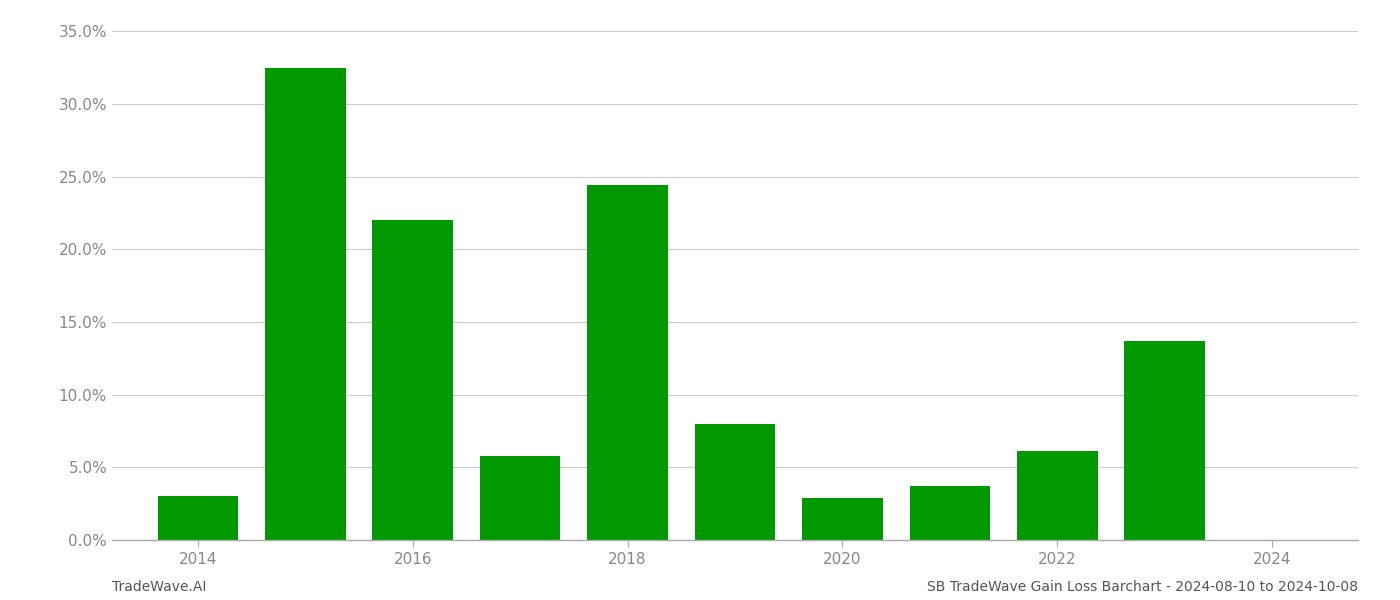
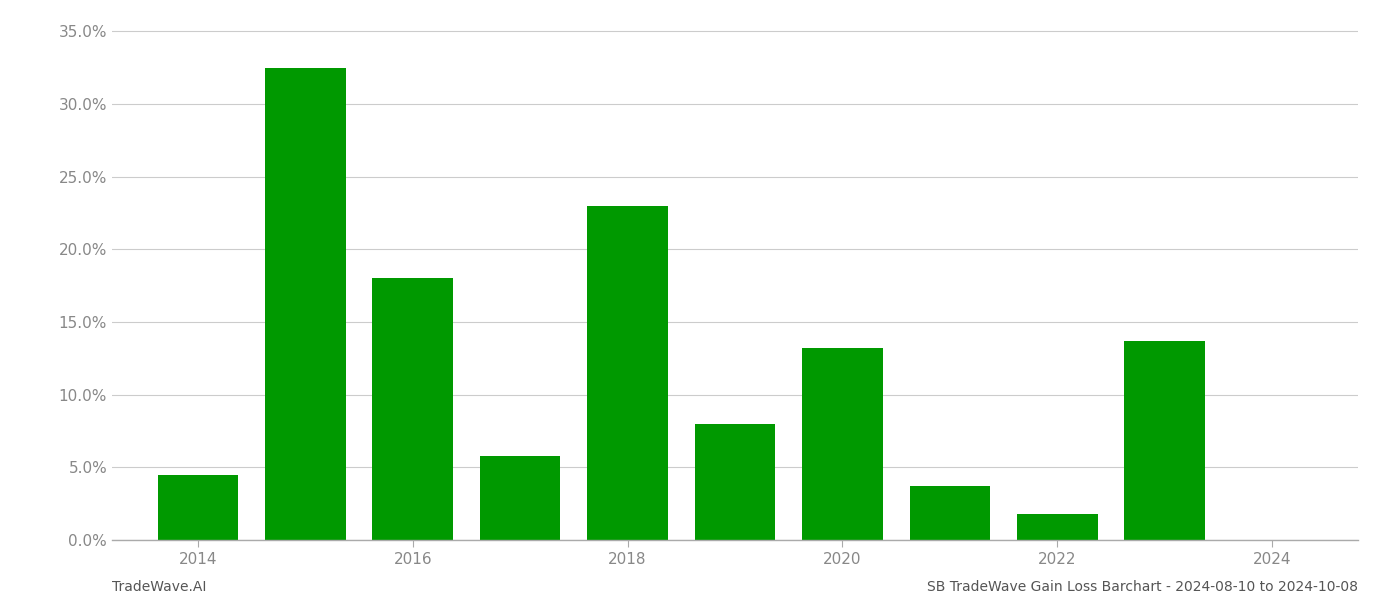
2014: 3.0% -> 4.5%
2016: 22.0% -> 18.0%
2018: 24.4% -> 23.0%
2020: 2.9% -> 13.2%
2022: 6.1% -> 1.8%
